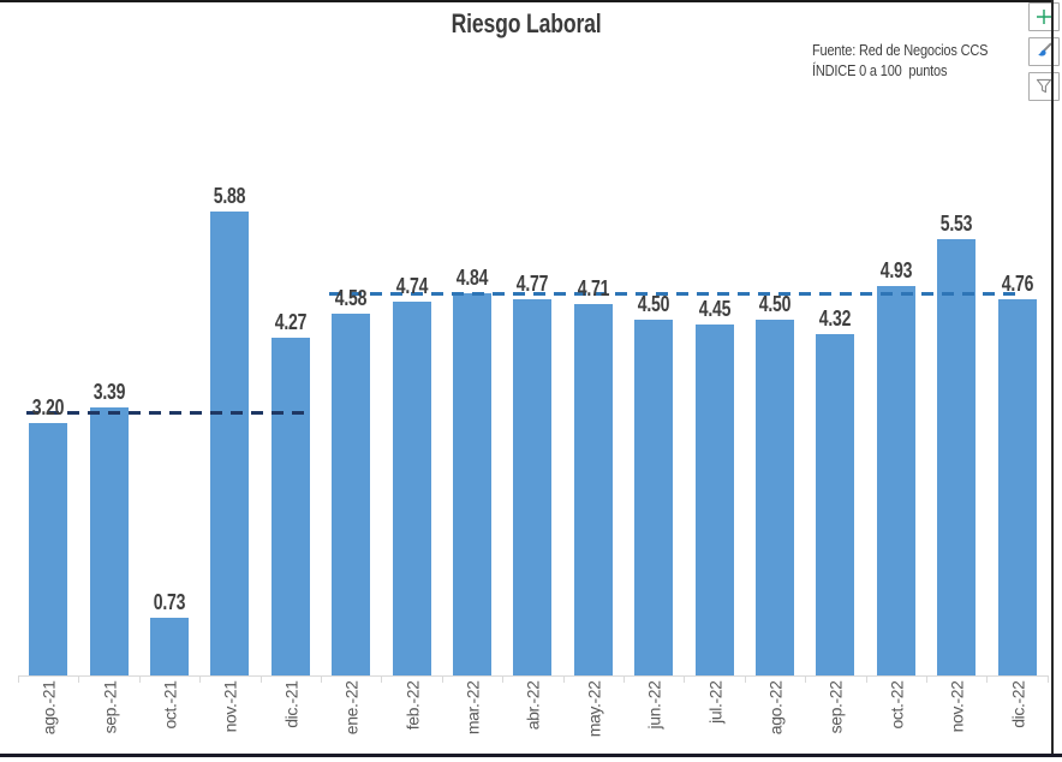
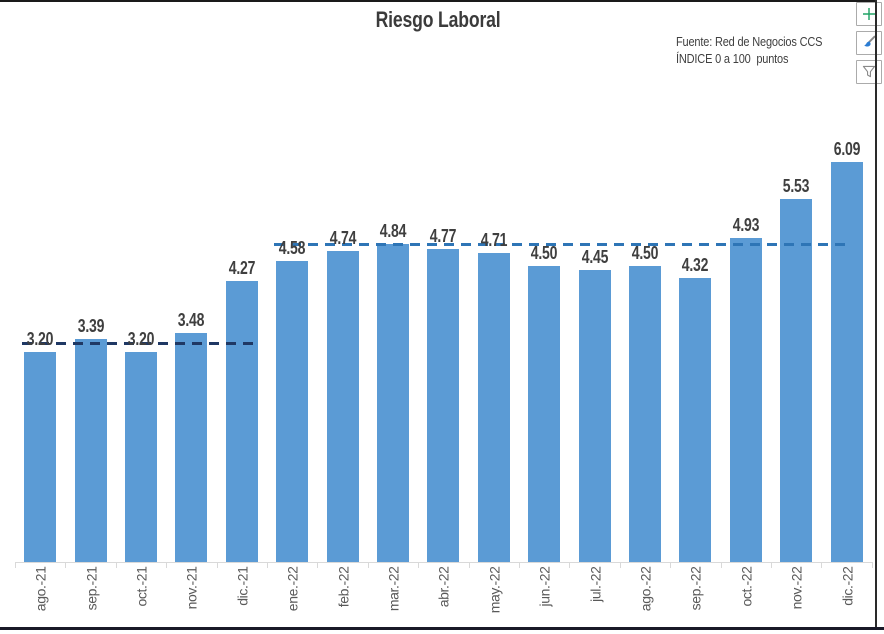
oct.-21: 0.73 -> 3.20
nov.-21: 5.88 -> 3.48
dic.-22: 4.76 -> 6.09
